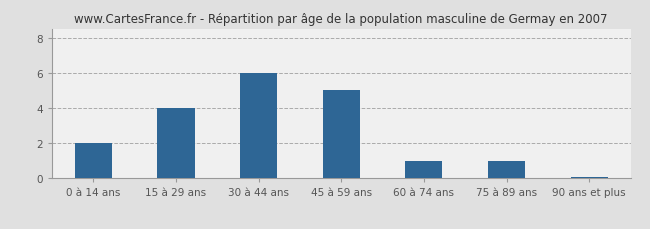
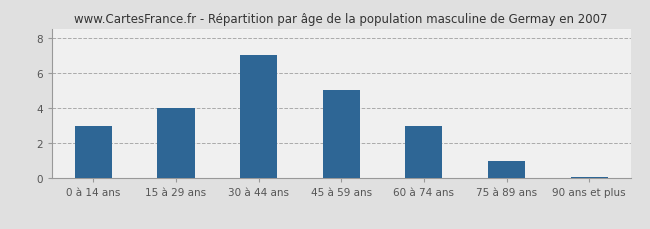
0 à 14 ans: 2.0 -> 3.0
30 à 44 ans: 6.0 -> 7.0
60 à 74 ans: 1.0 -> 3.0
